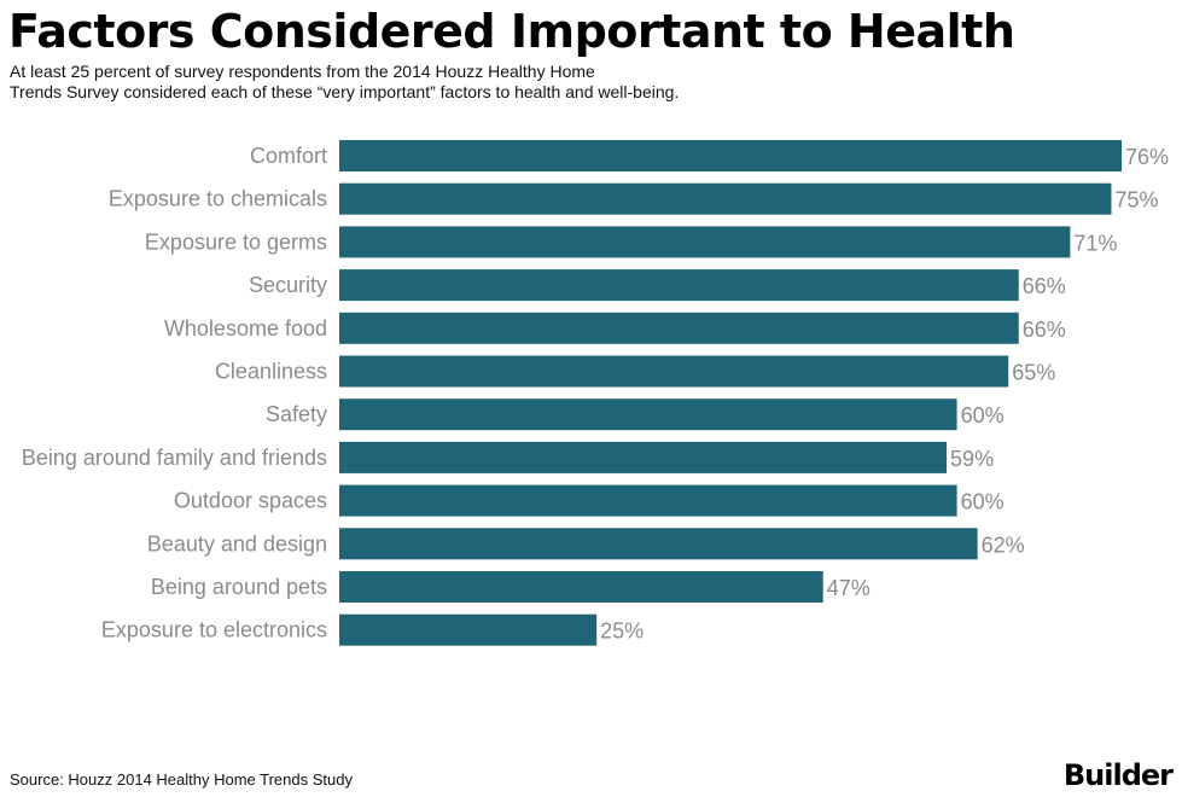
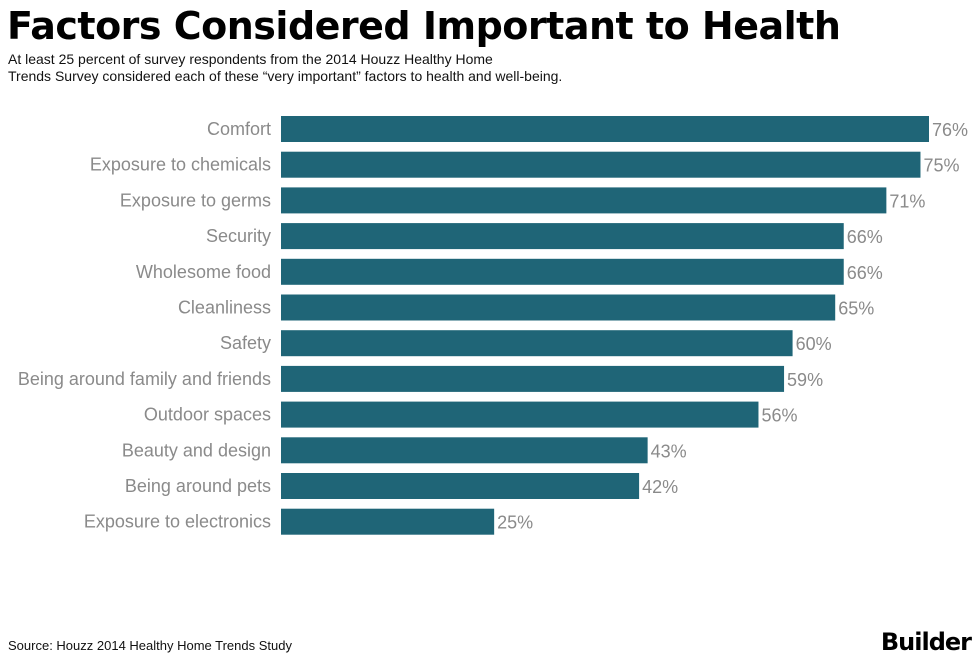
Outdoor spaces: 60% -> 56%
Beauty and design: 62% -> 43%
Being around pets: 47% -> 42%
